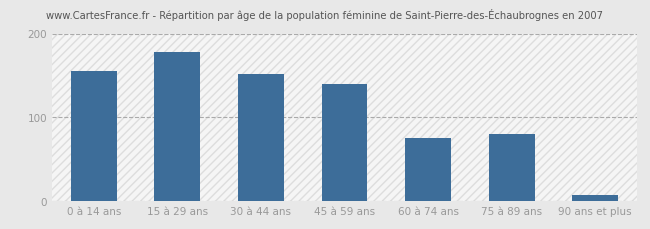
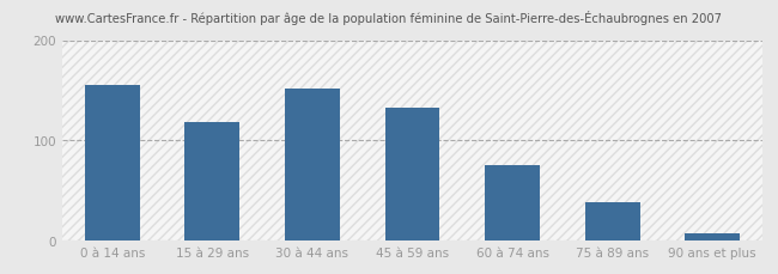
15 à 29 ans: 178 -> 118
45 à 59 ans: 140 -> 133
75 à 89 ans: 80 -> 38
